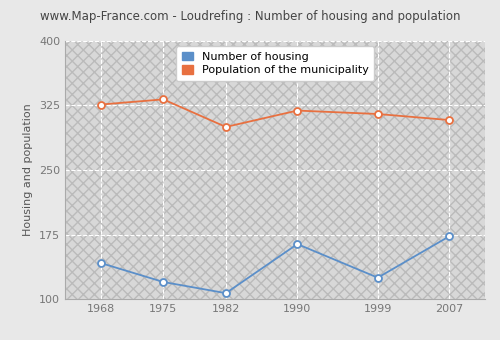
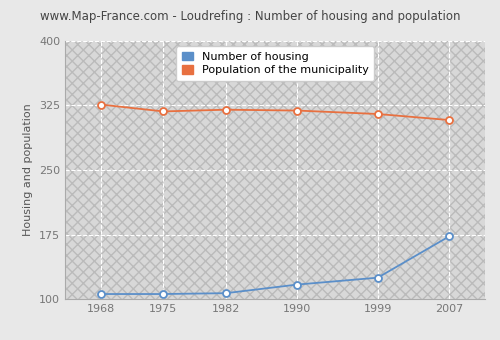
Number of housing/1968: 142 -> 106
Number of housing/1975: 120 -> 106
Population of the municipality/1975: 332 -> 318
Population of the municipality/1982: 300 -> 320
Number of housing/1990: 164 -> 117
